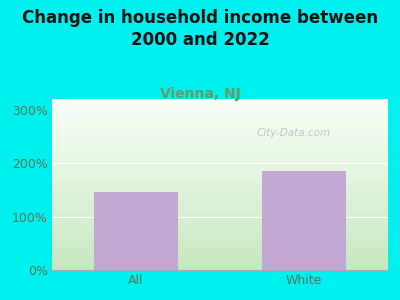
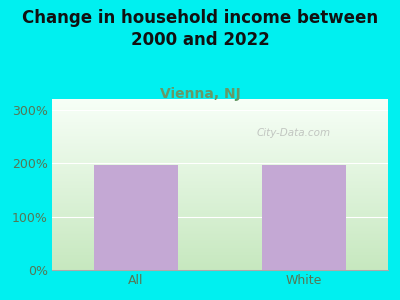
All: 146% -> 197%
White: 186% -> 197%
